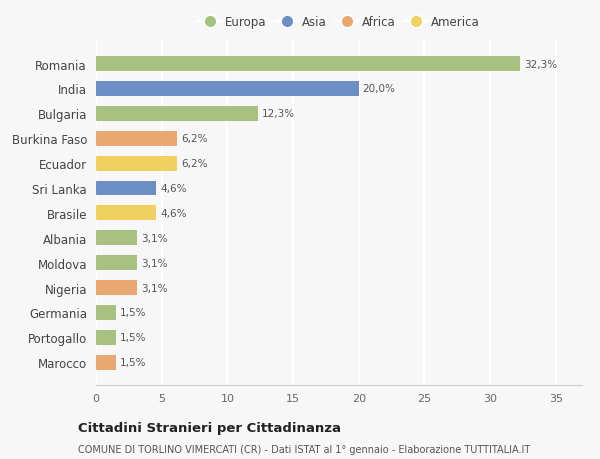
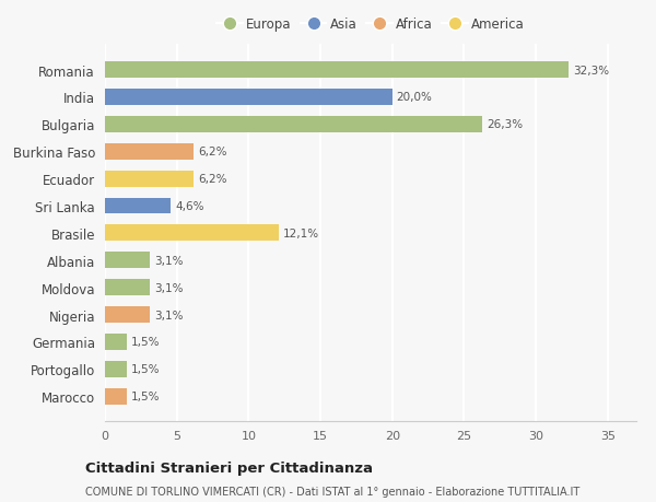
Bulgaria: 12,3% -> 26,3%
Brasile: 4,6% -> 12,1%
